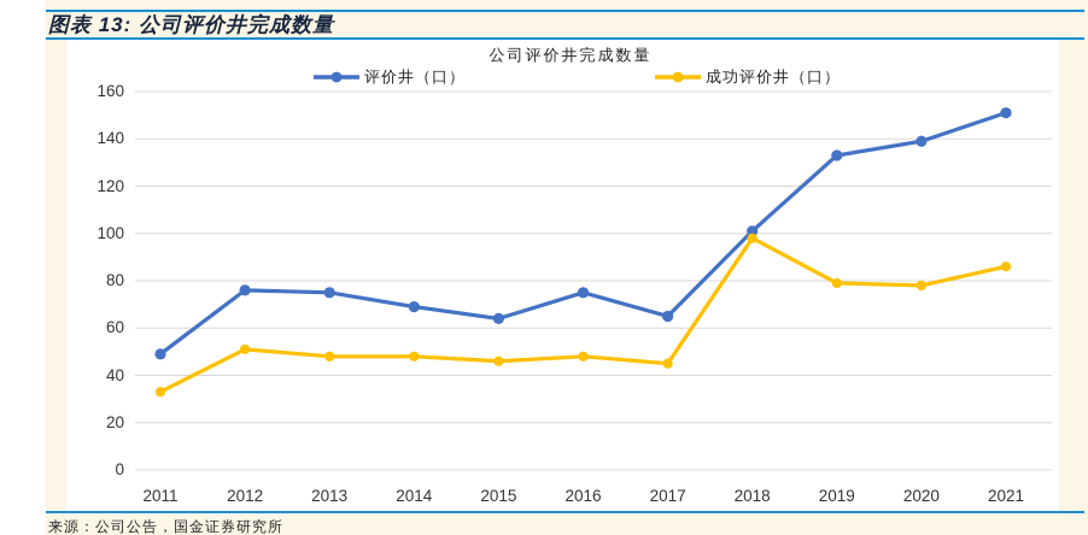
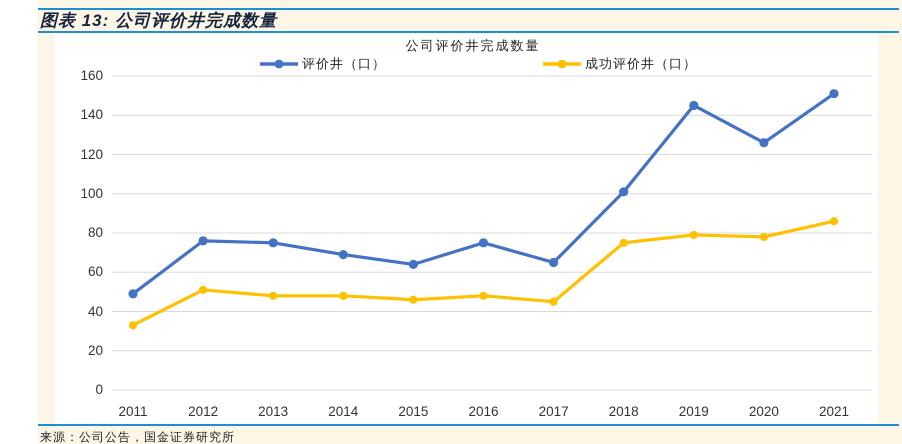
成功评价井（口）/2018: 98 -> 75
评价井（口）/2019: 133 -> 145
评价井（口）/2020: 139 -> 126
